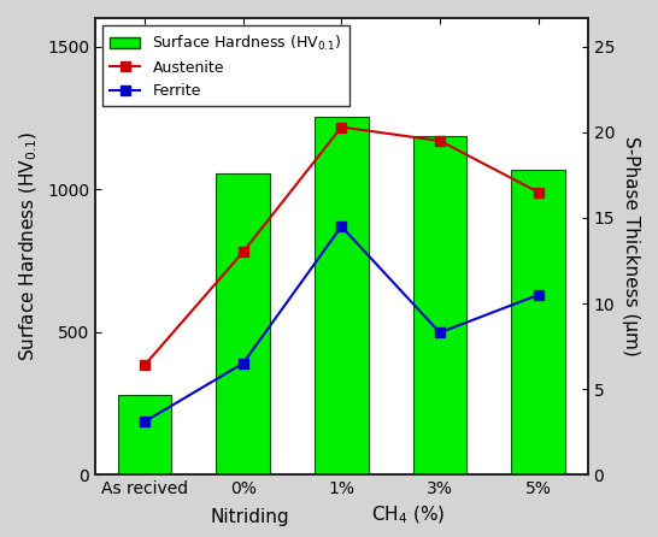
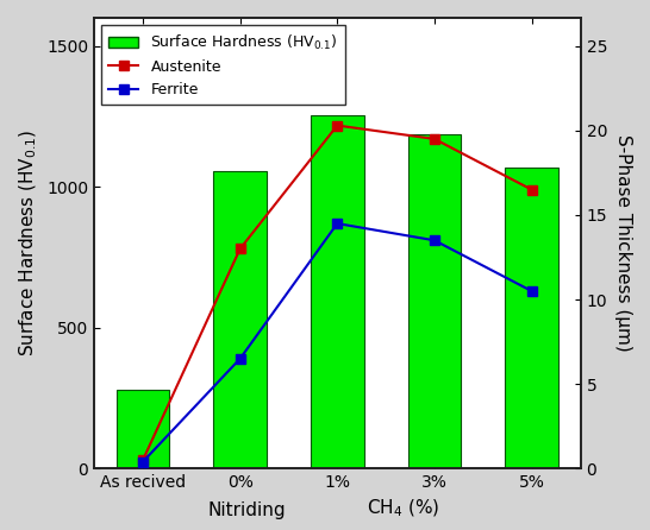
Austenite/As recived: 6.4 -> 0.5
Ferrite/As recived: 3.1 -> 0.4
Ferrite/3%: 8.3 -> 13.5
